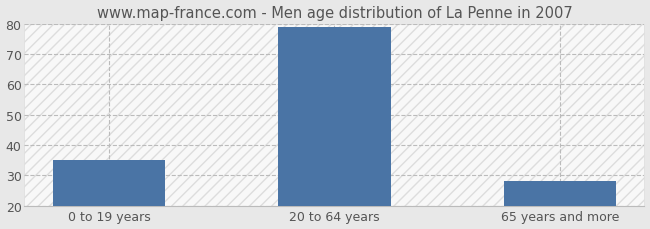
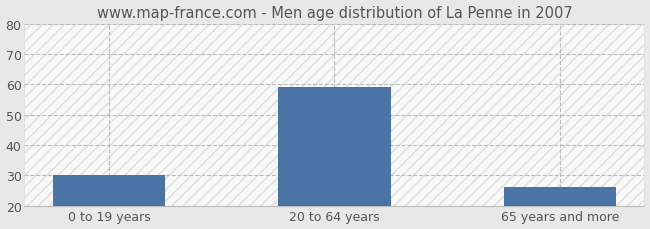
0 to 19 years: 35 -> 30
20 to 64 years: 79 -> 59
65 years and more: 28 -> 26
